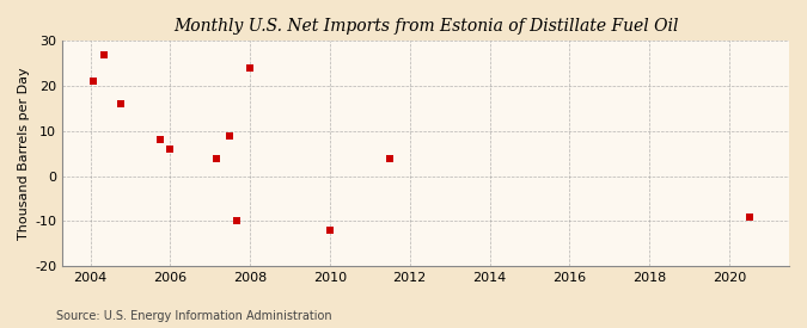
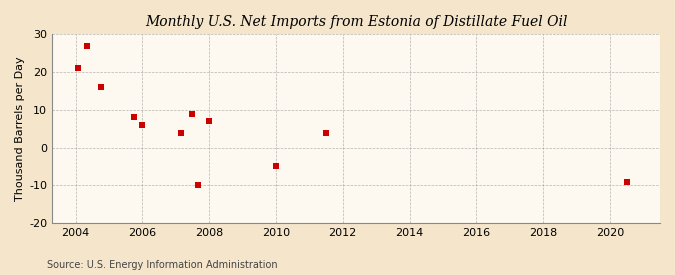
2008: 24 -> 7
2010: -12 -> -5
